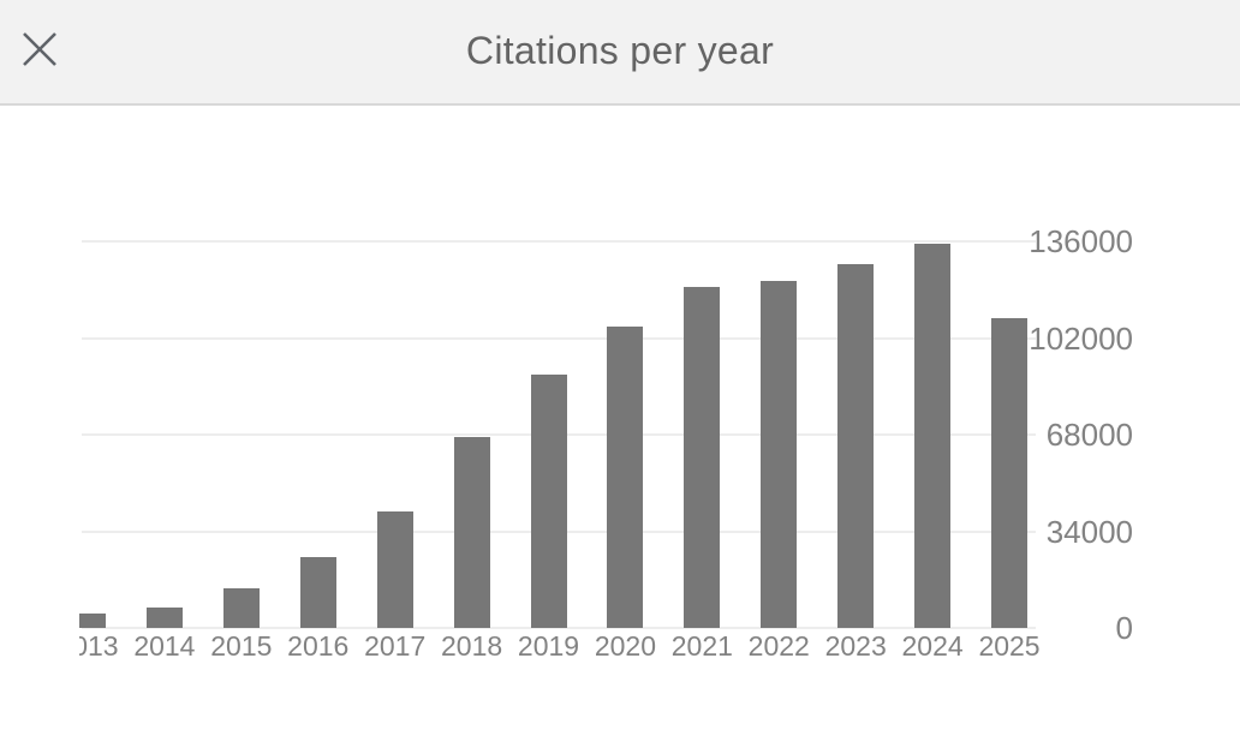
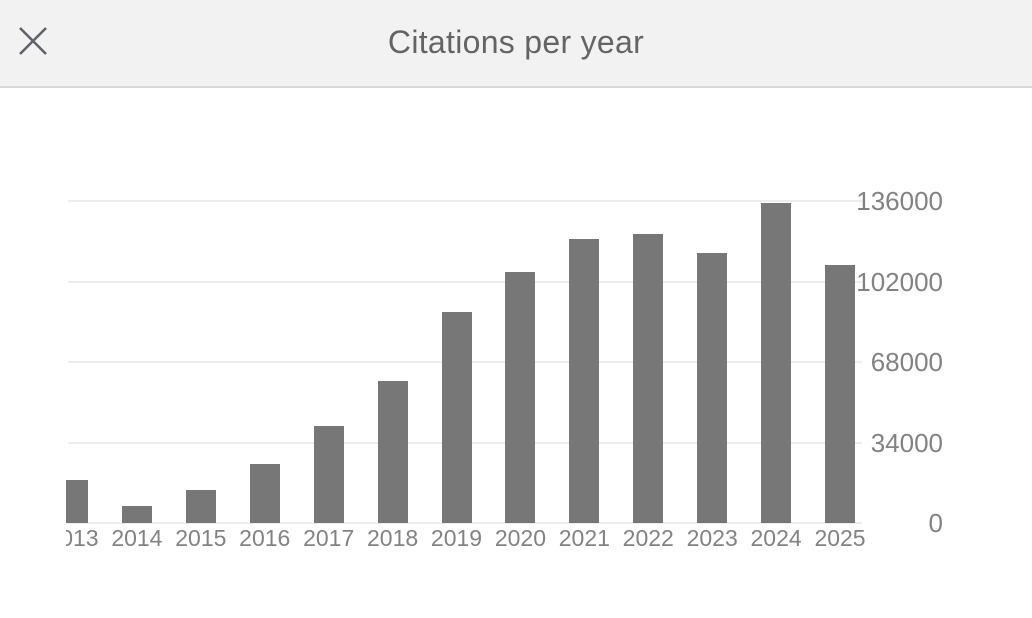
2013: 5000 -> 18000
2018: 67000 -> 60000
2023: 128000 -> 114000
